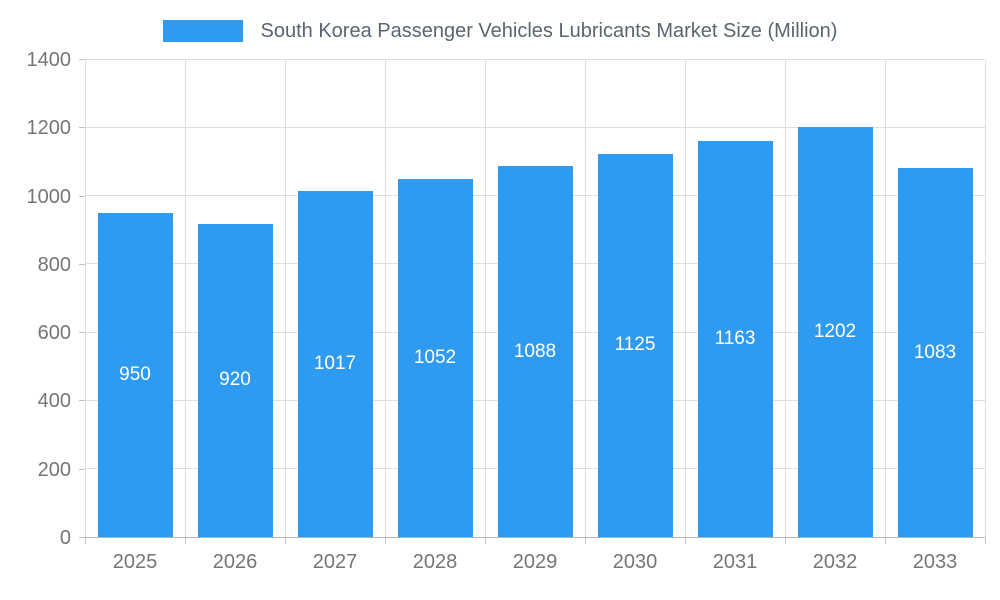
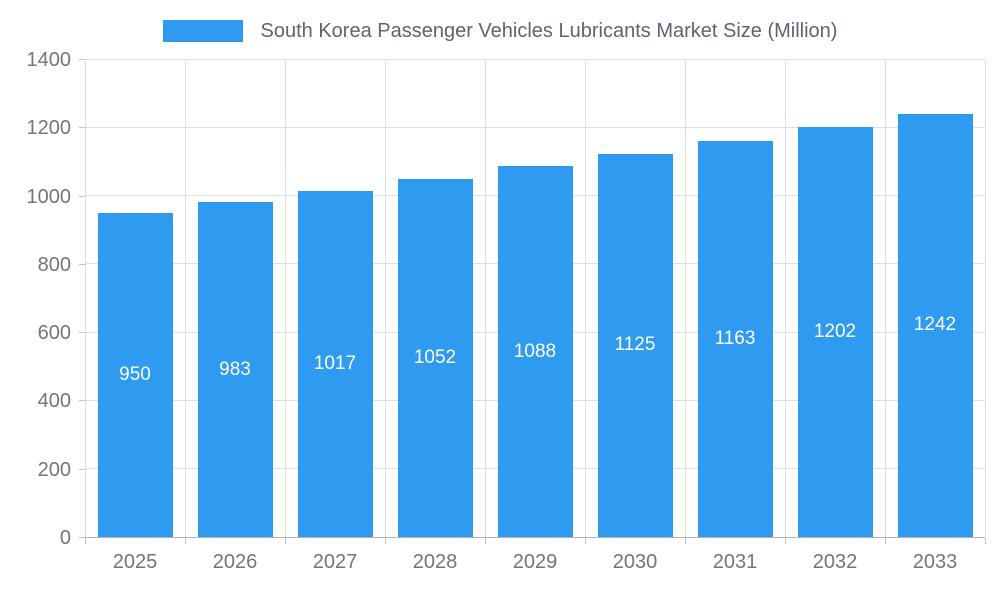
2026: 920 -> 983
2033: 1083 -> 1242
